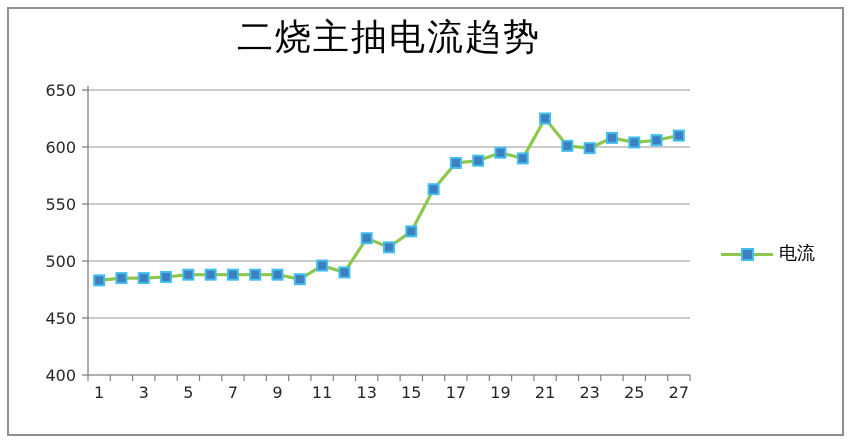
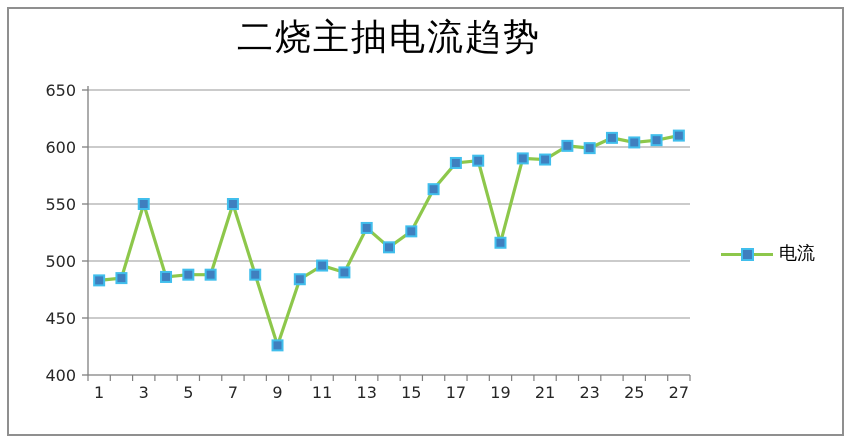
3: 485 -> 550
7: 488 -> 550
9: 488 -> 426
13: 520 -> 529
19: 595 -> 516
21: 625 -> 589
